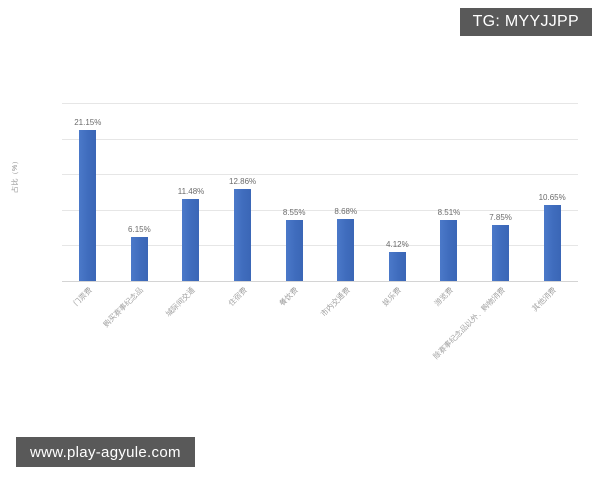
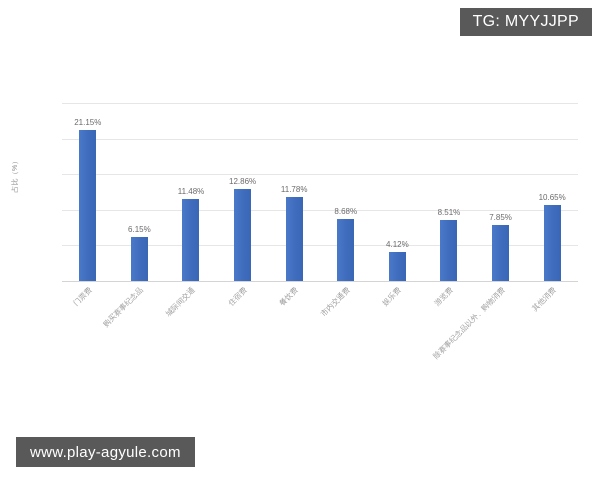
餐饮费: 8.55% -> 11.78%
